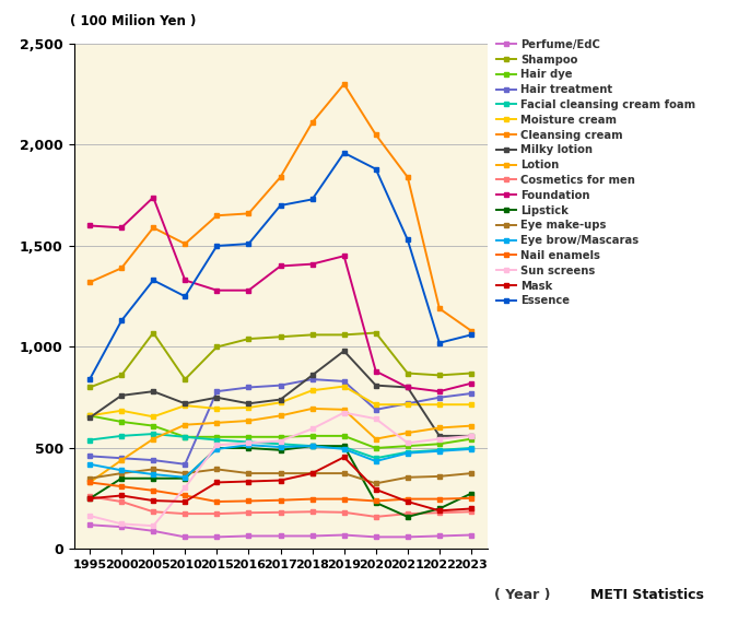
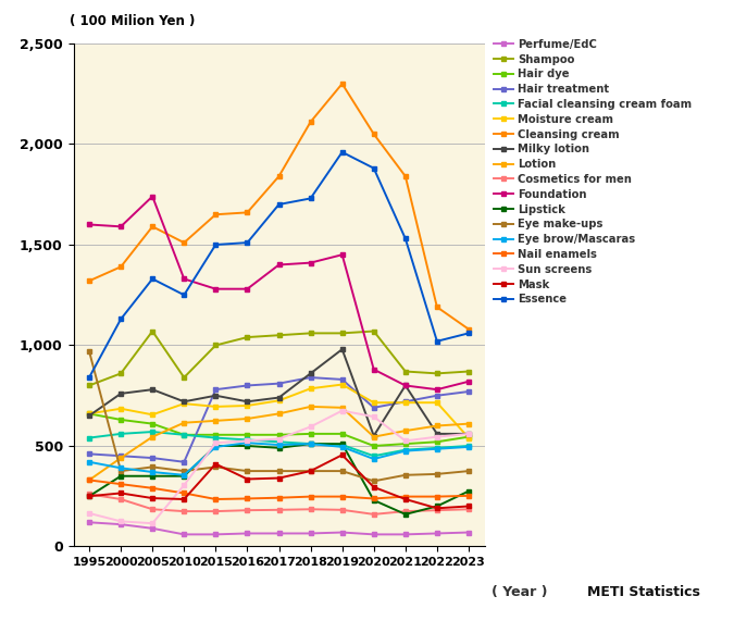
Eye make-ups/1995: 350 -> 970
Mask/2015: 330 -> 410
Milky lotion/2020: 810 -> 550
Moisture cream/2023: 720 -> 540
